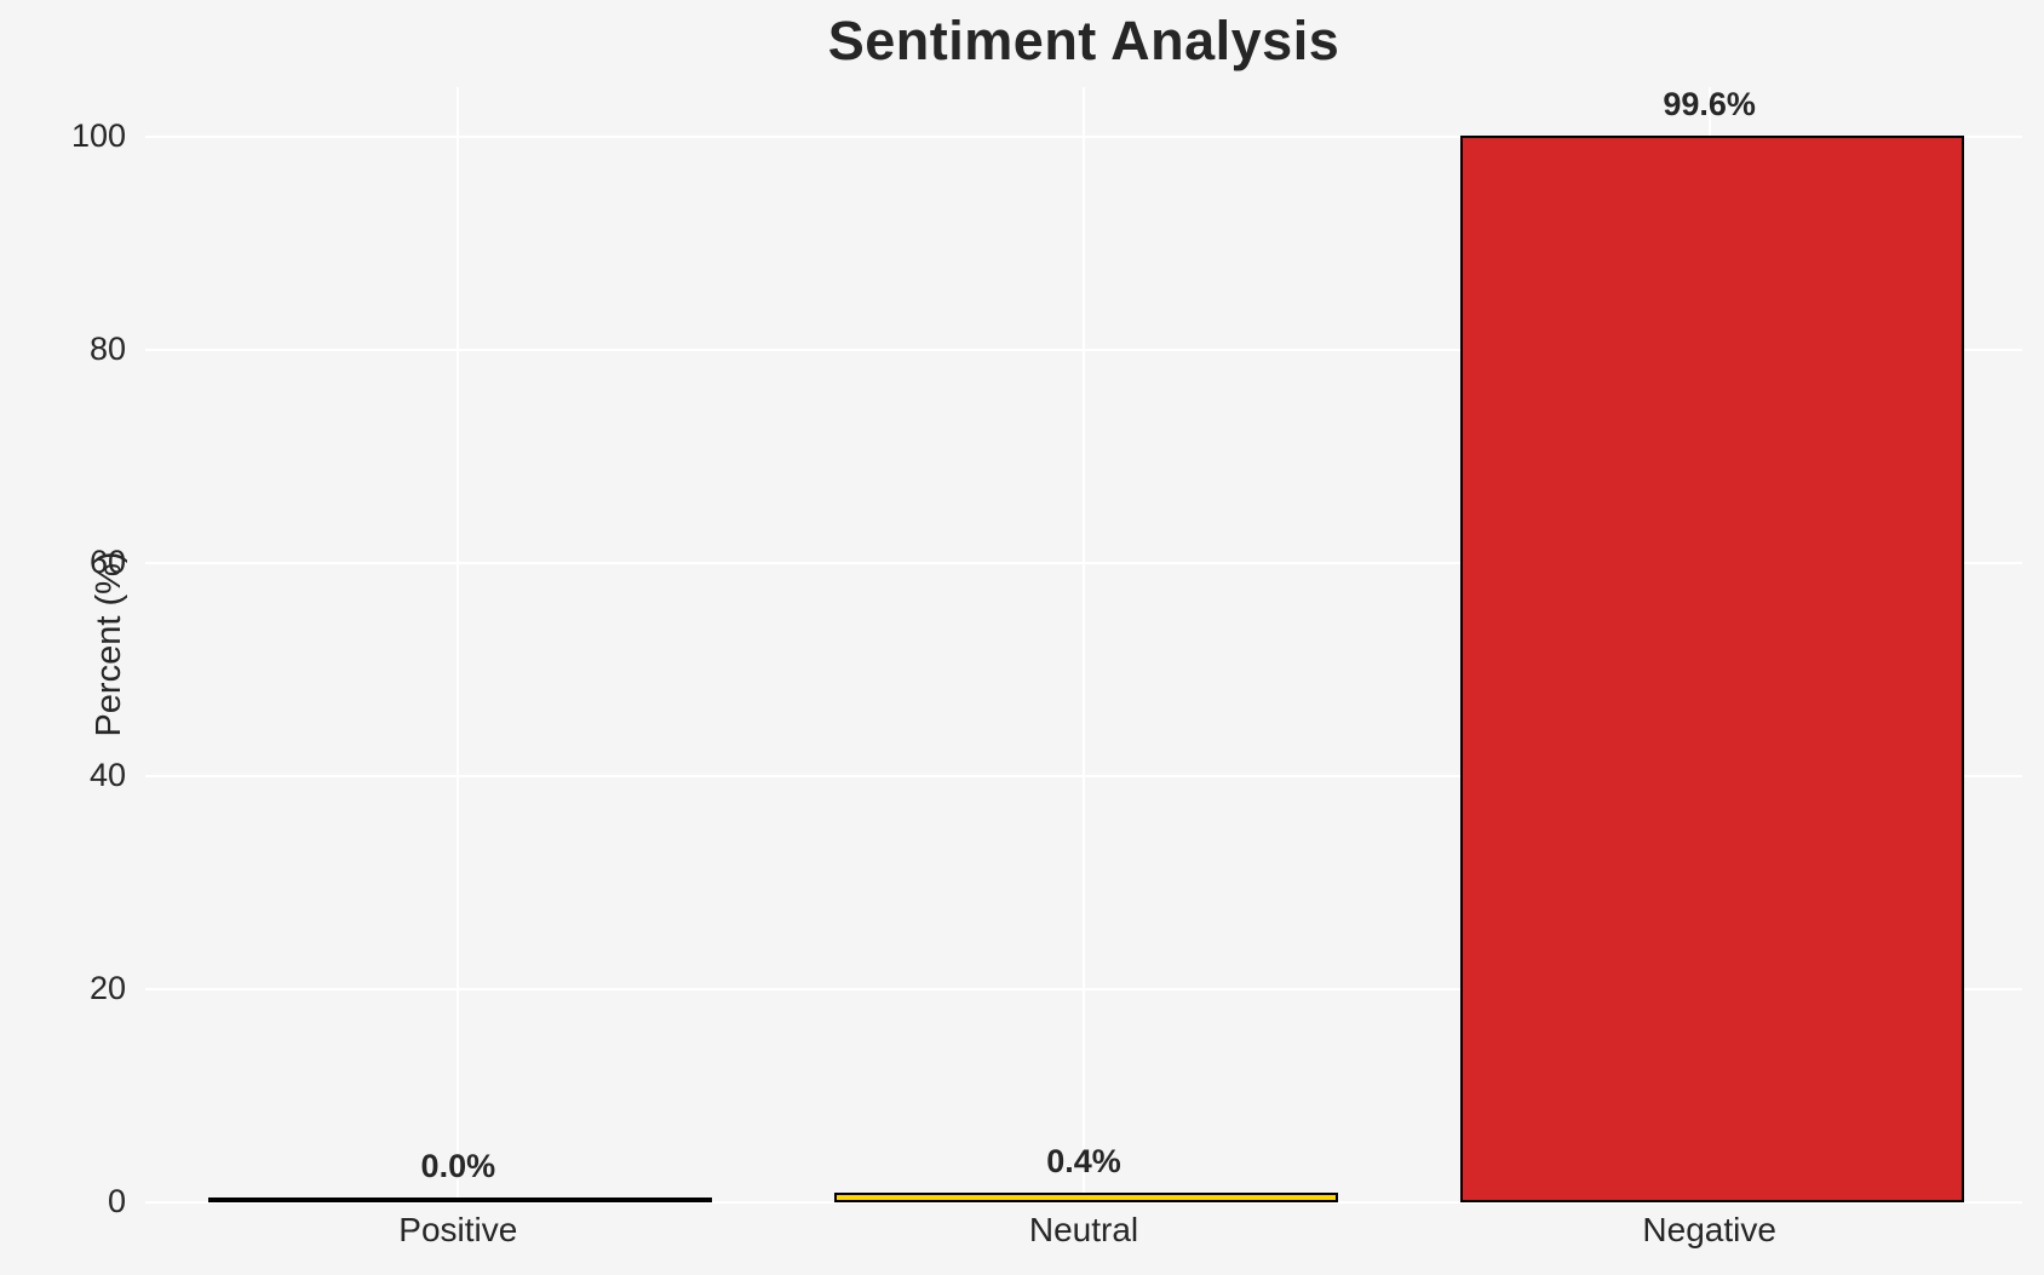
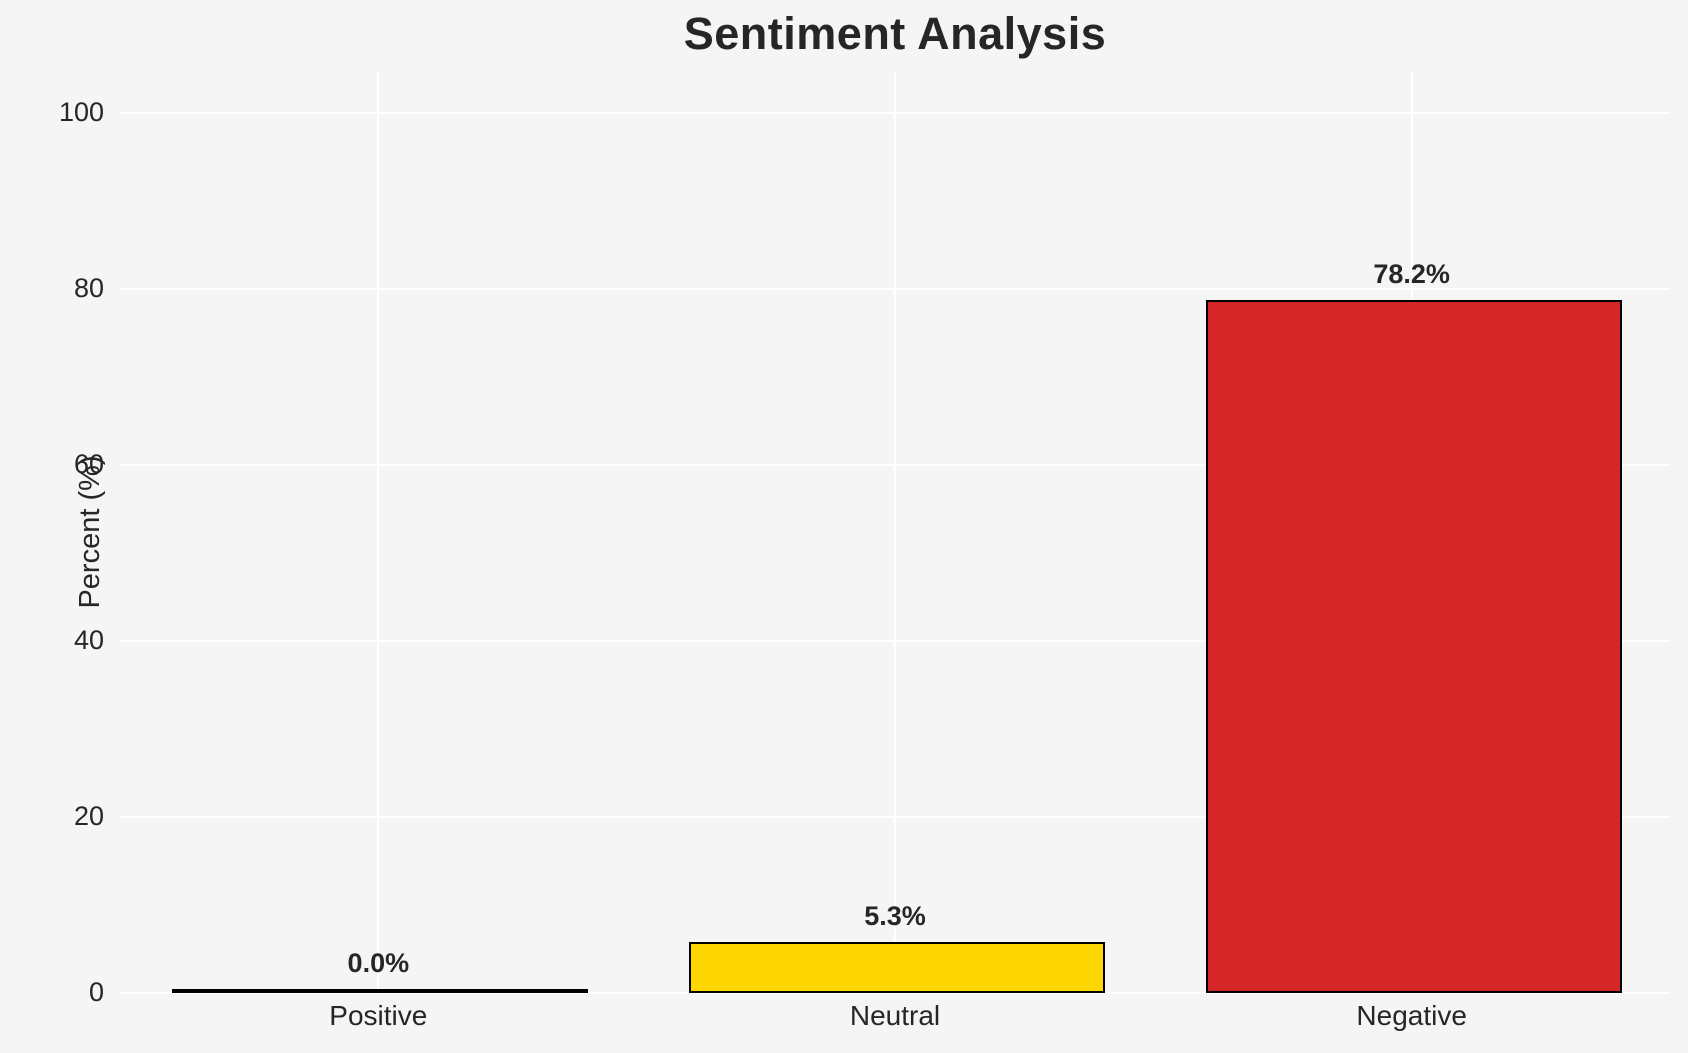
Neutral: 0.4% -> 5.3%
Negative: 99.6% -> 78.2%
